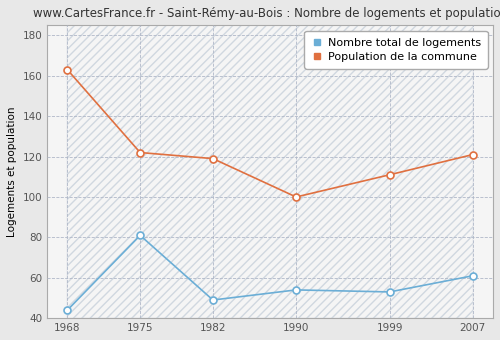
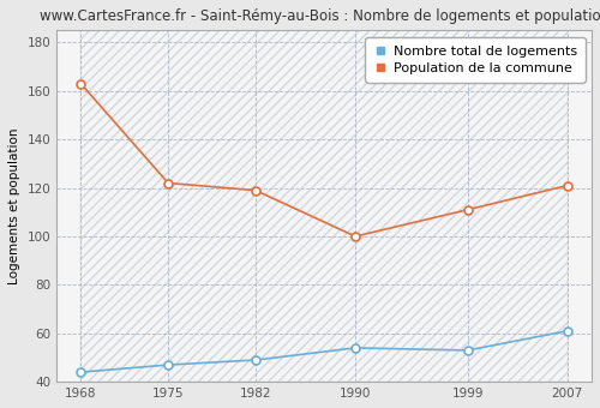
Nombre total de logements/1975: 81 -> 47
